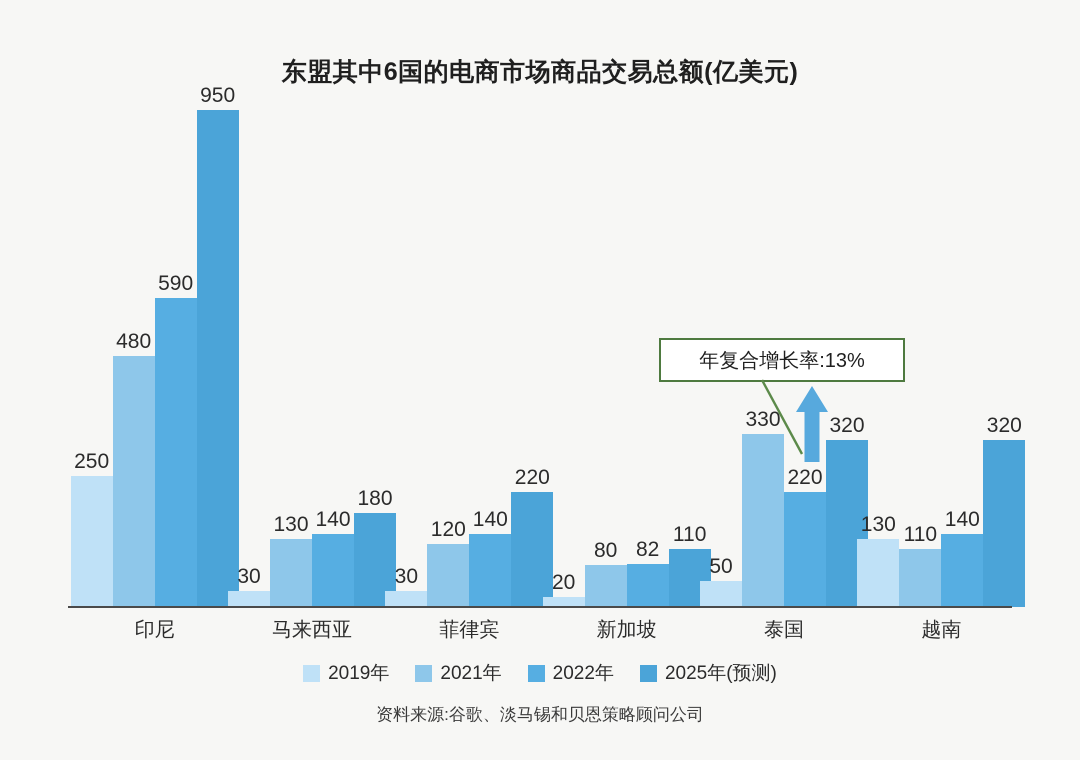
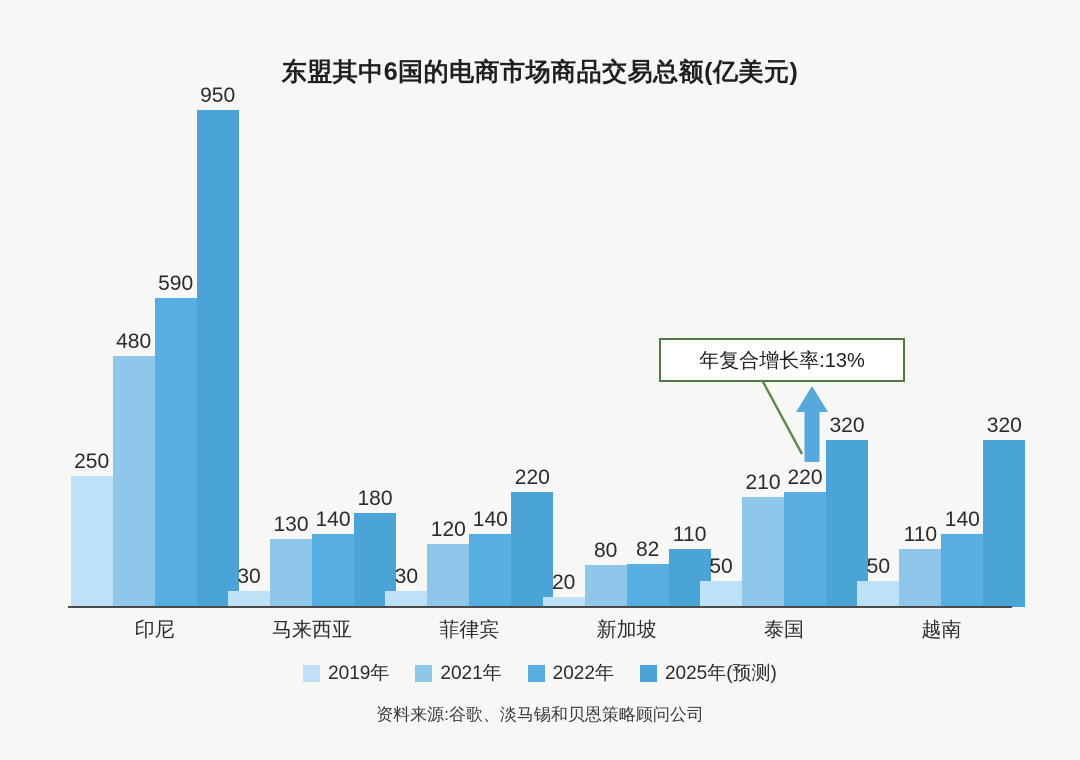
2021年/泰国: 330 -> 210
2019年/越南: 130 -> 50
